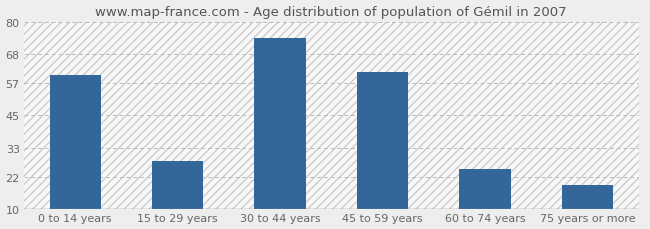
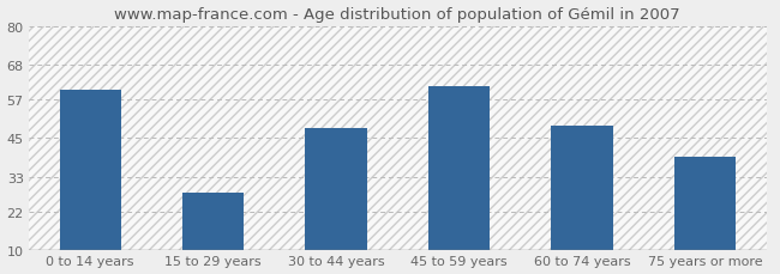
30 to 44 years: 74 -> 48
60 to 74 years: 25 -> 49
75 years or more: 19 -> 39
